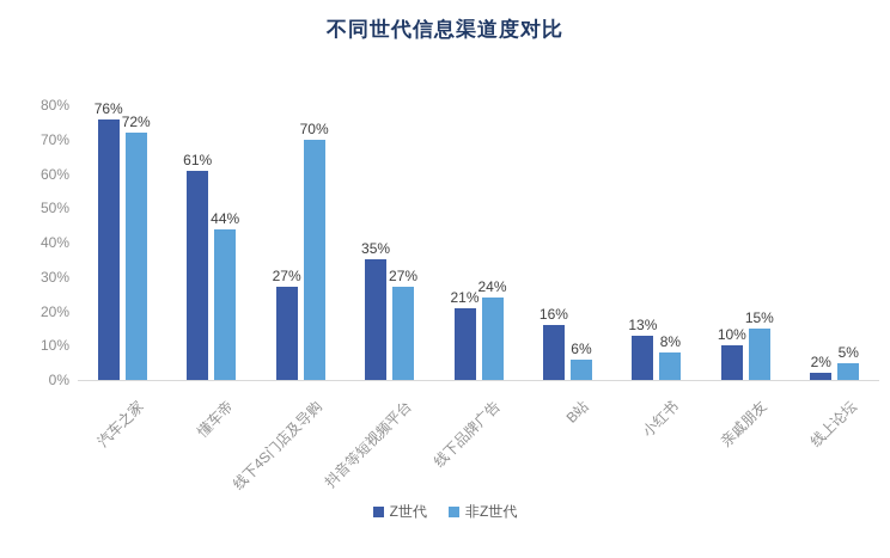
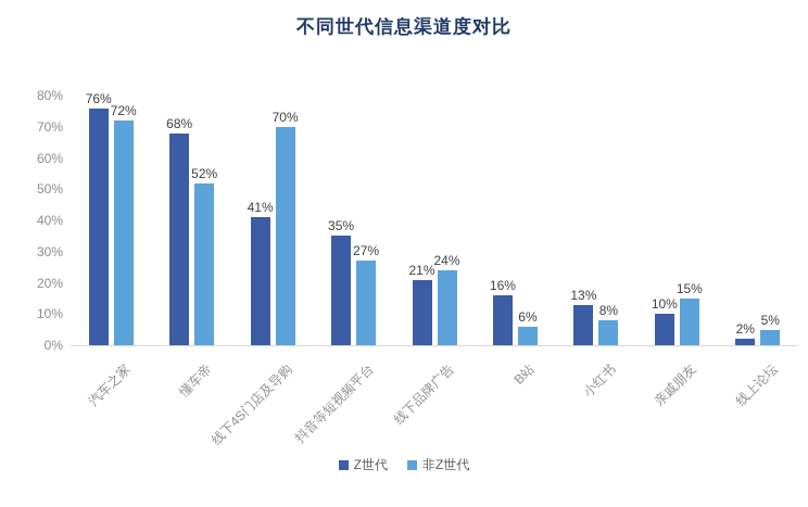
Z世代/懂车帝: 61% -> 68%
非Z世代/懂车帝: 44% -> 52%
Z世代/线下4S门店及导购: 27% -> 41%
